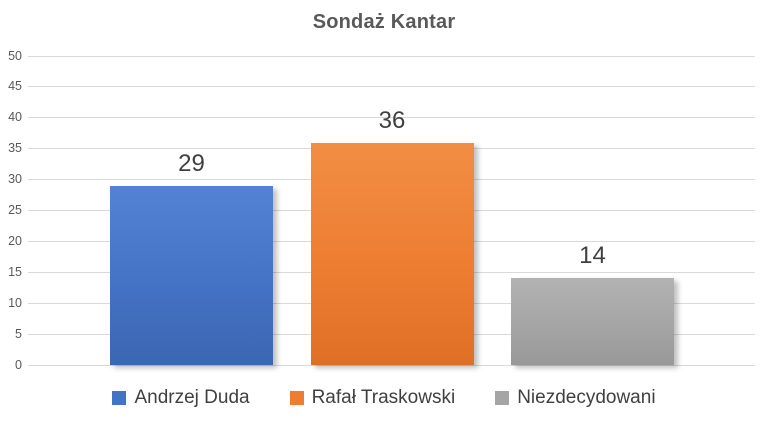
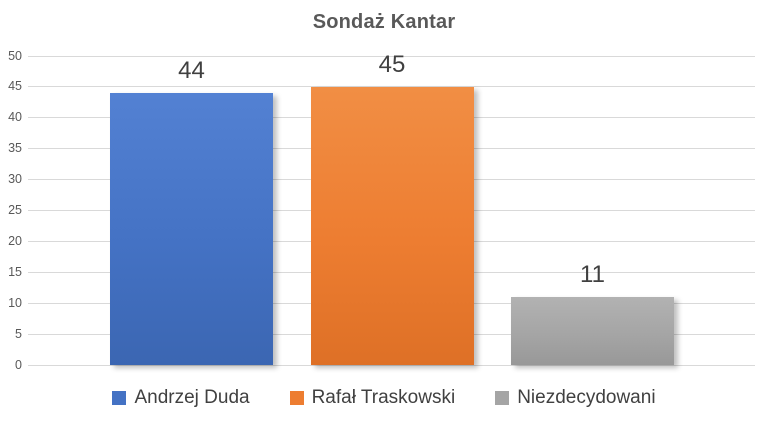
Andrzej Duda: 29 -> 44
Rafał Traskowski: 36 -> 45
Niezdecydowani: 14 -> 11
